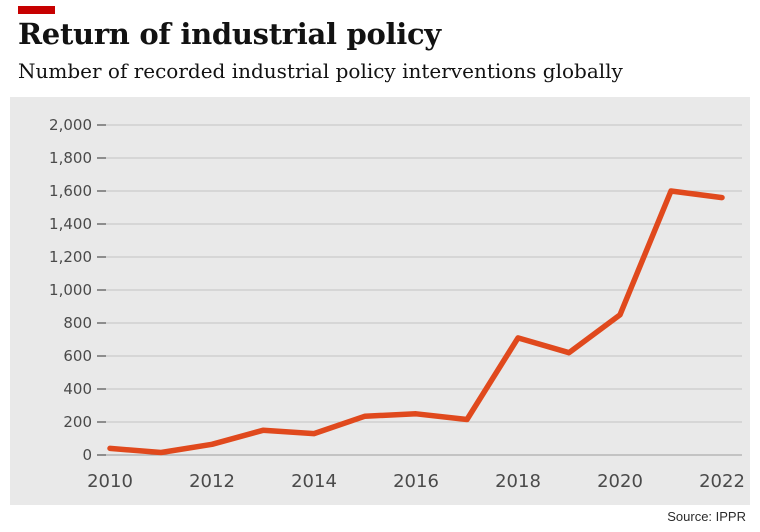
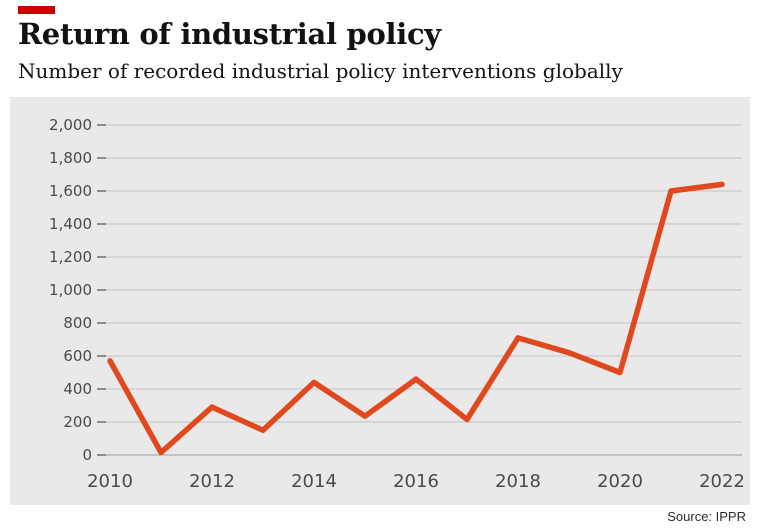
2010: 40 -> 570
2012: 60 -> 290
2014: 130 -> 440
2016: 250 -> 460
2020: 850 -> 500
2022: 1560 -> 1640
